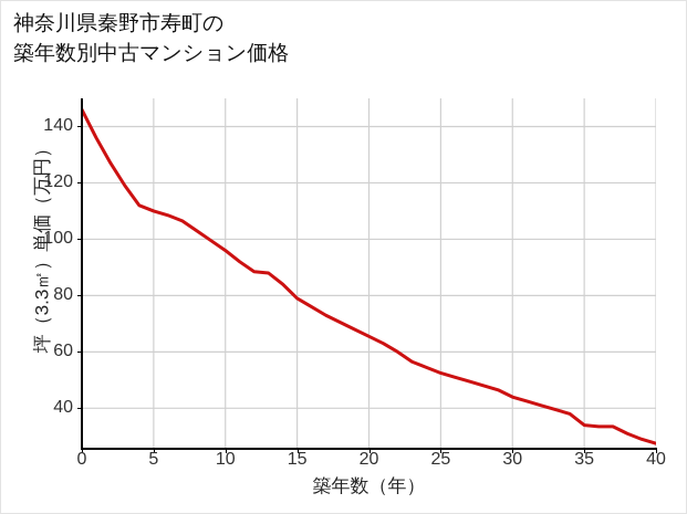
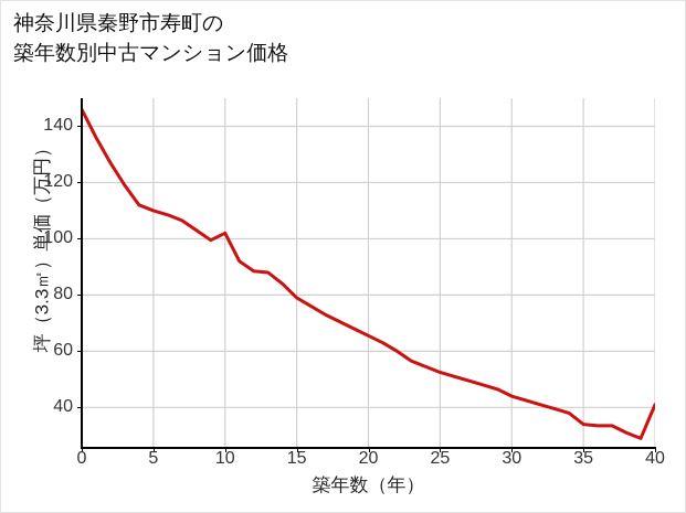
10: 96 -> 102
40: 28 -> 41
